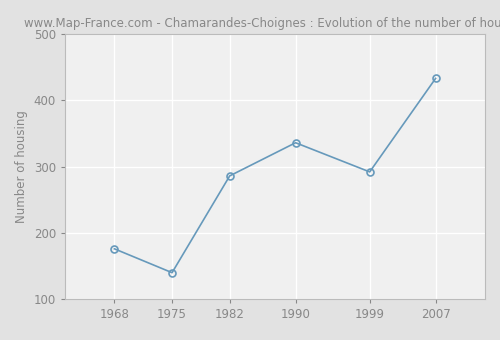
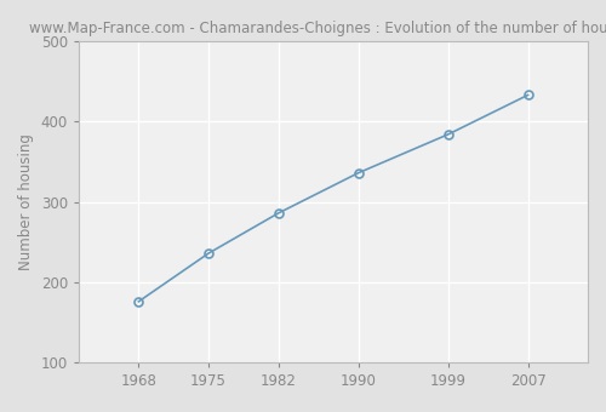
1975: 140 -> 236
1999: 292 -> 384
